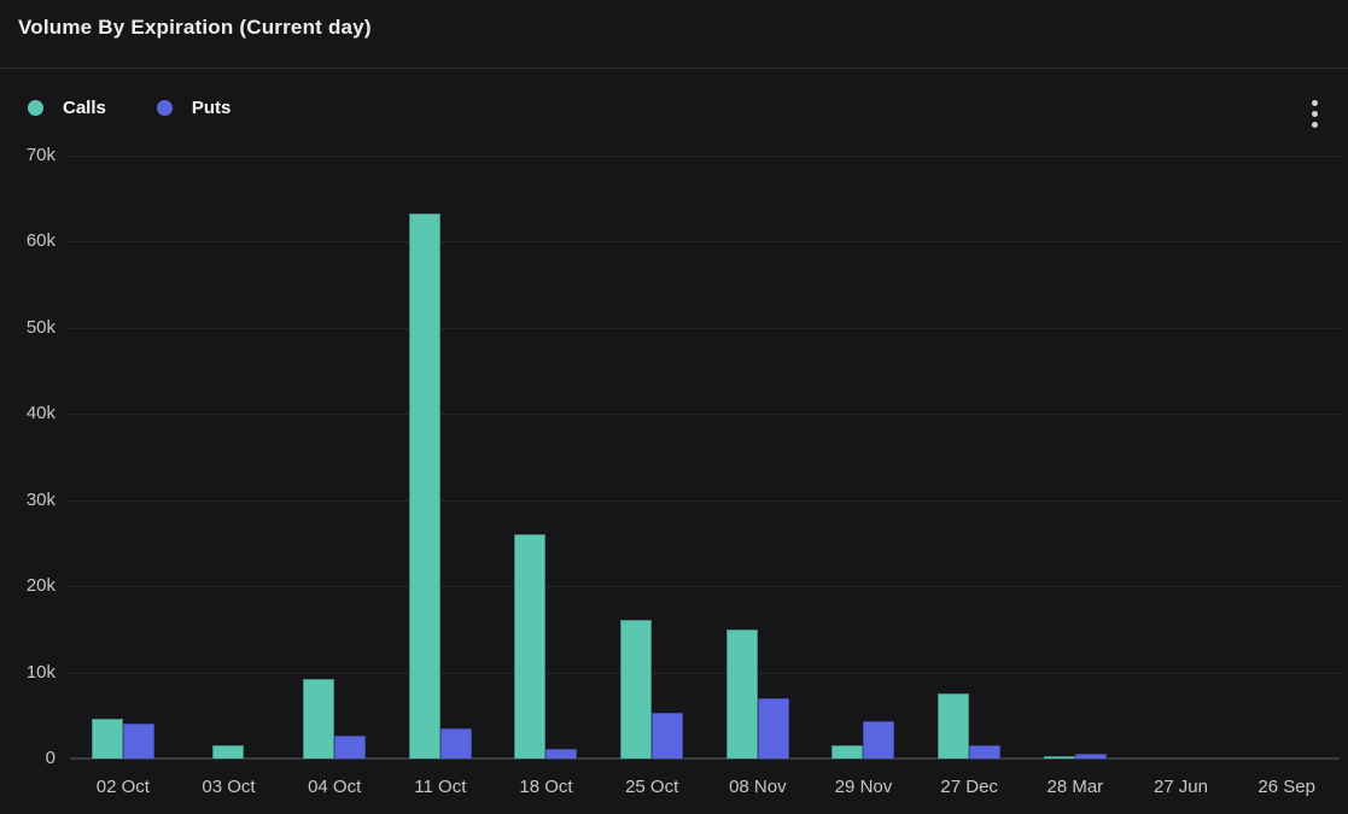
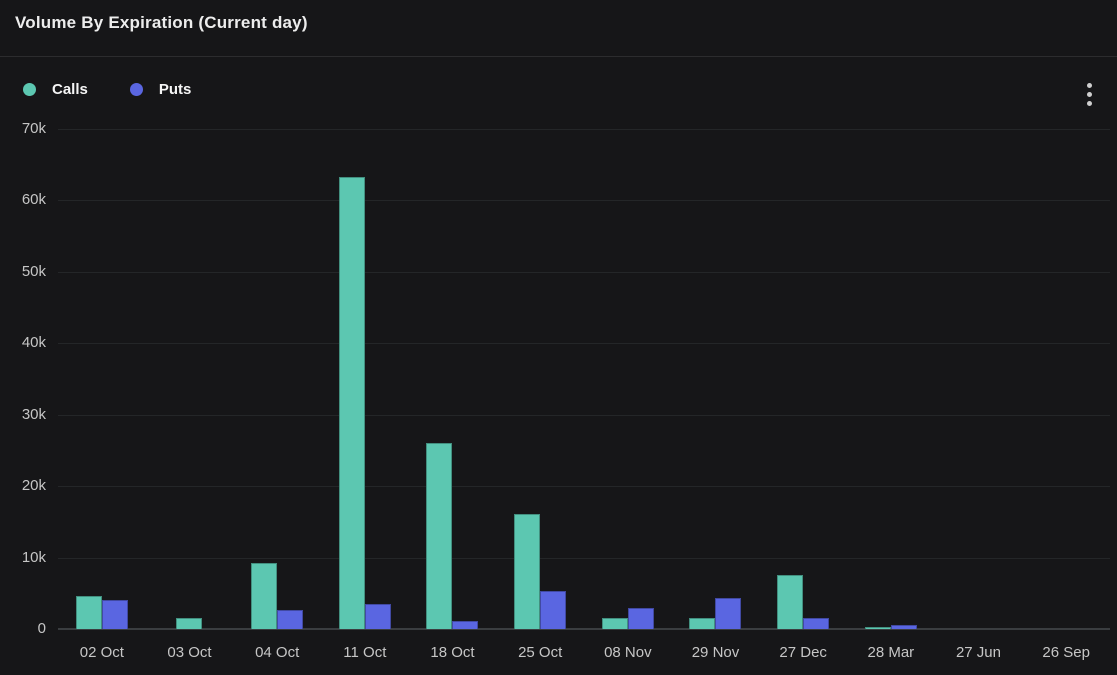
Calls/08 Nov: 15k -> 2k
Puts/08 Nov: 7k -> 3k
